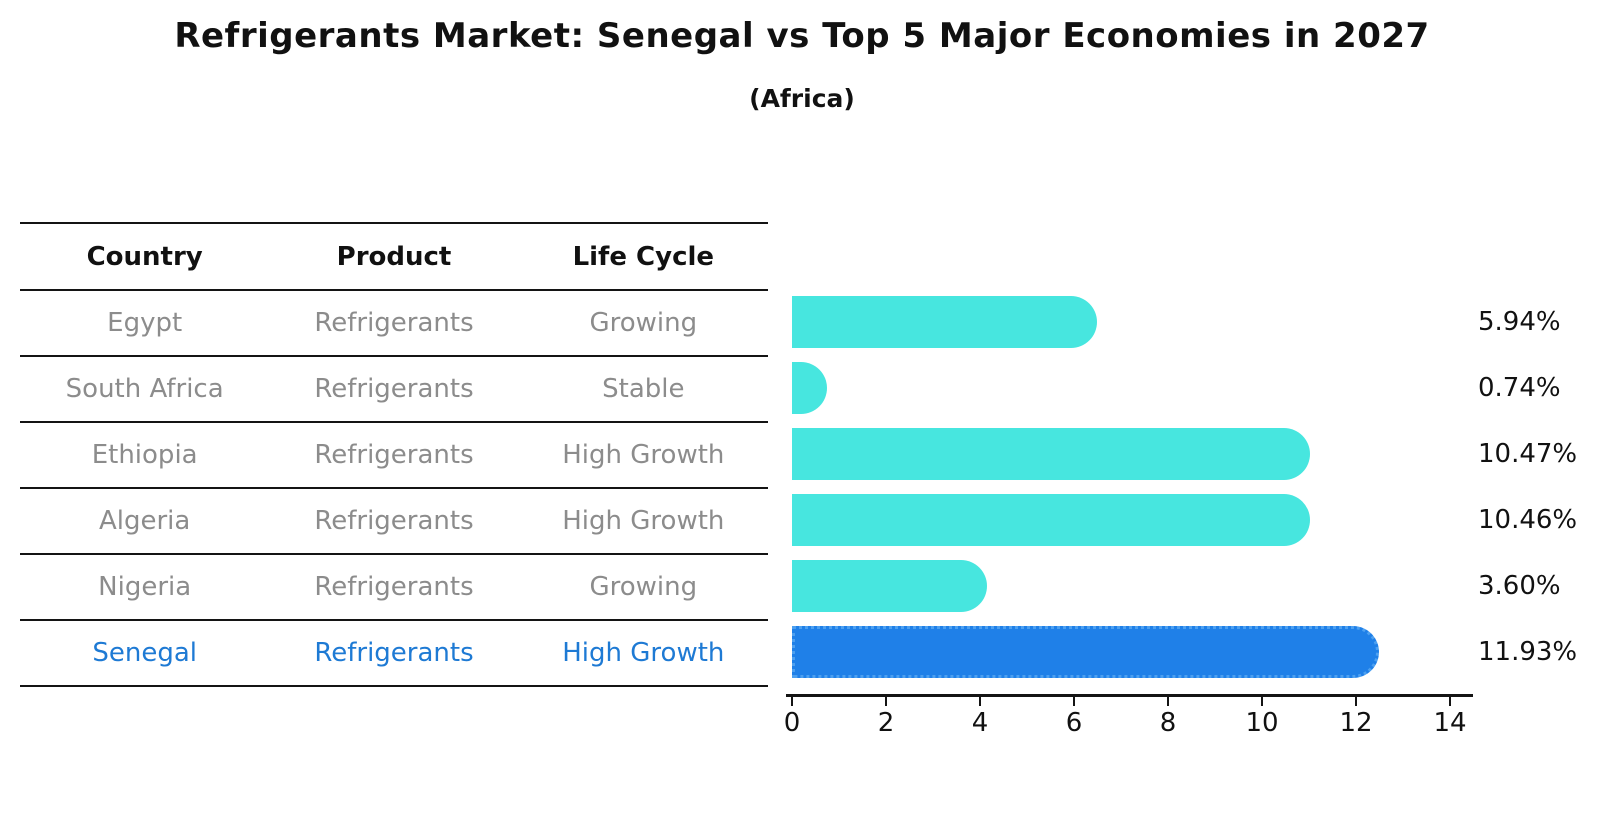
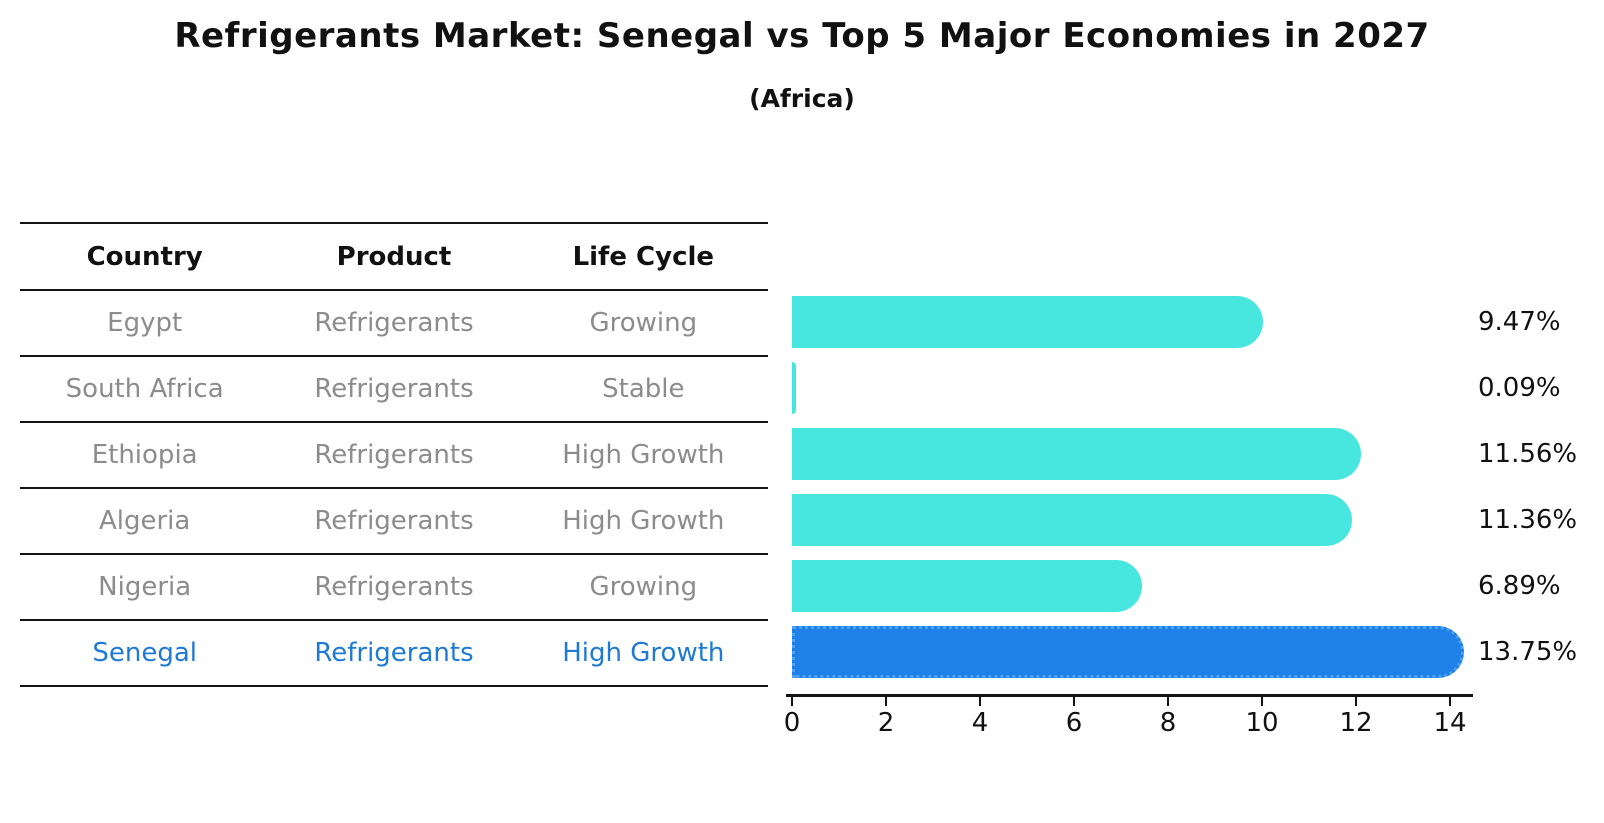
Egypt: 5.94% -> 9.47%
South Africa: 0.74% -> 0.09%
Ethiopia: 10.47% -> 11.56%
Algeria: 10.46% -> 11.36%
Nigeria: 3.60% -> 6.89%
Senegal: 11.93% -> 13.75%
